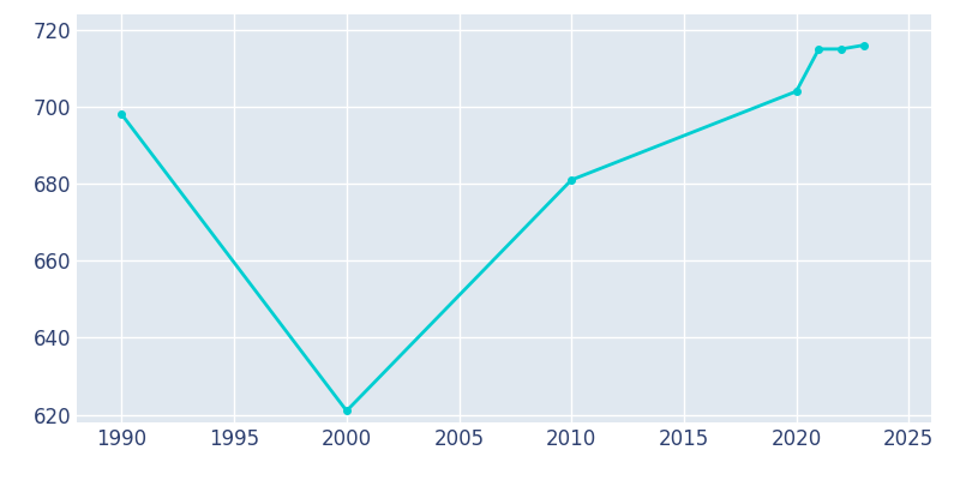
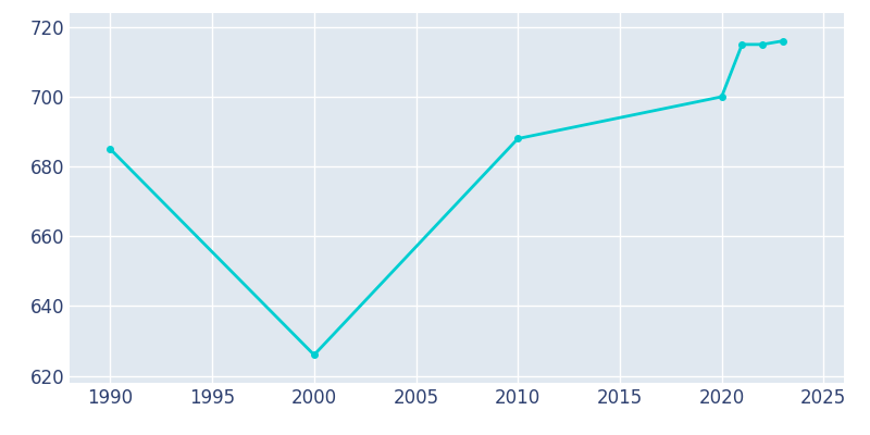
1990: 698 -> 685
2000: 621 -> 626
2010: 681 -> 688
2020: 704 -> 700
